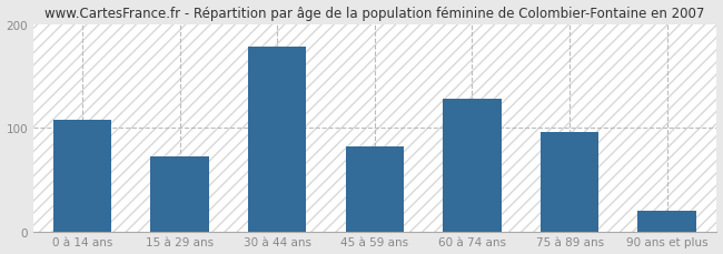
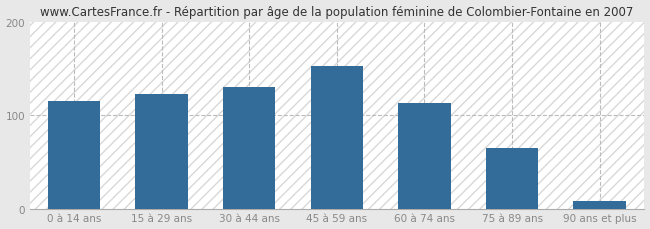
0 à 14 ans: 108 -> 115
15 à 29 ans: 72 -> 122
30 à 44 ans: 178 -> 130
45 à 59 ans: 82 -> 152
60 à 74 ans: 128 -> 113
75 à 89 ans: 96 -> 65
90 ans et plus: 20 -> 8
